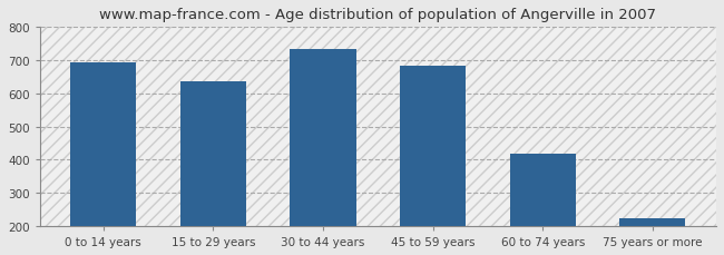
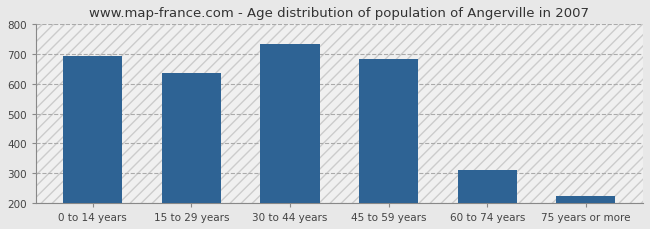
60 to 74 years: 418 -> 310
